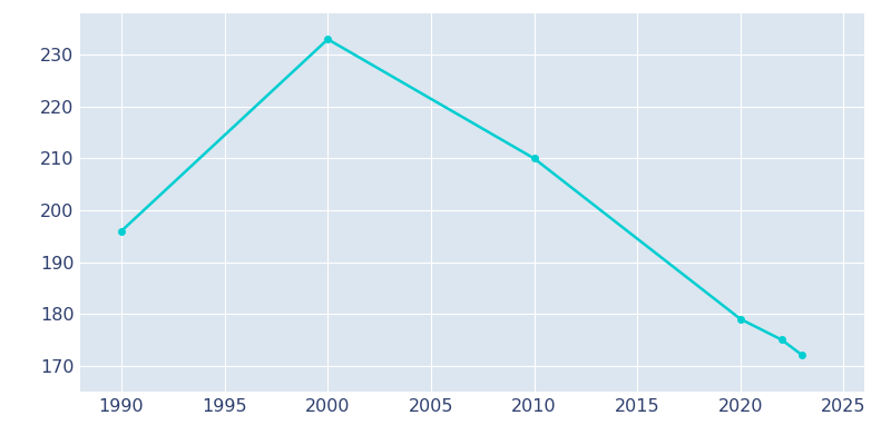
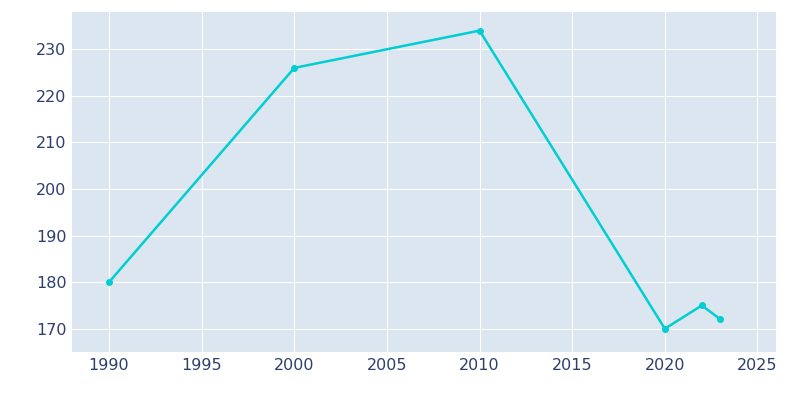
1990: 196 -> 180
2000: 233 -> 226
2010: 210 -> 234
2020: 179 -> 170
